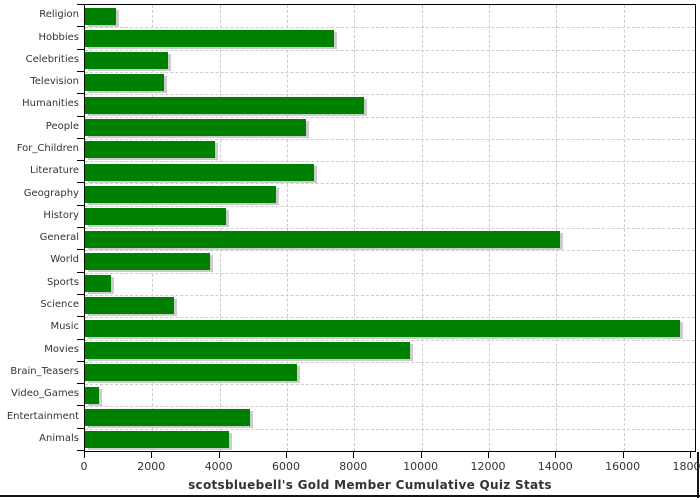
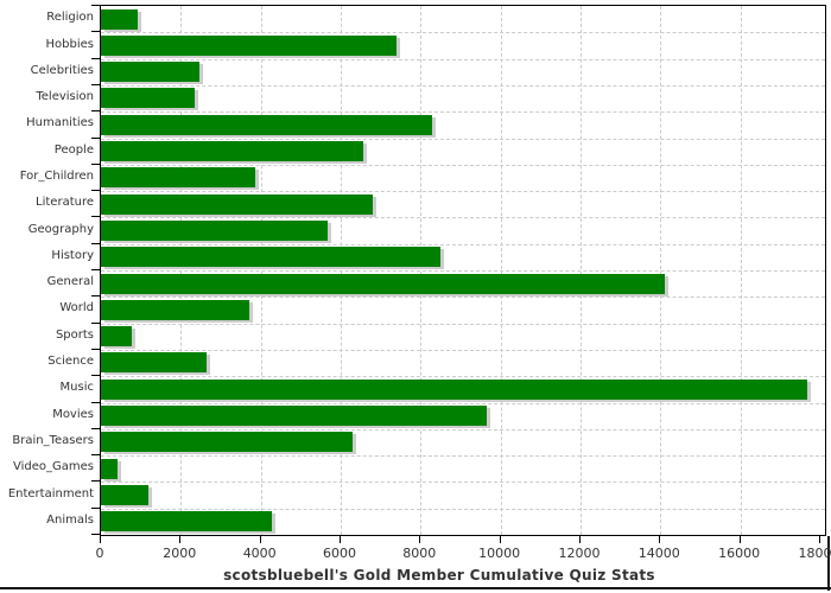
History: 4200 -> 8500
Entertainment: 4900 -> 1200
